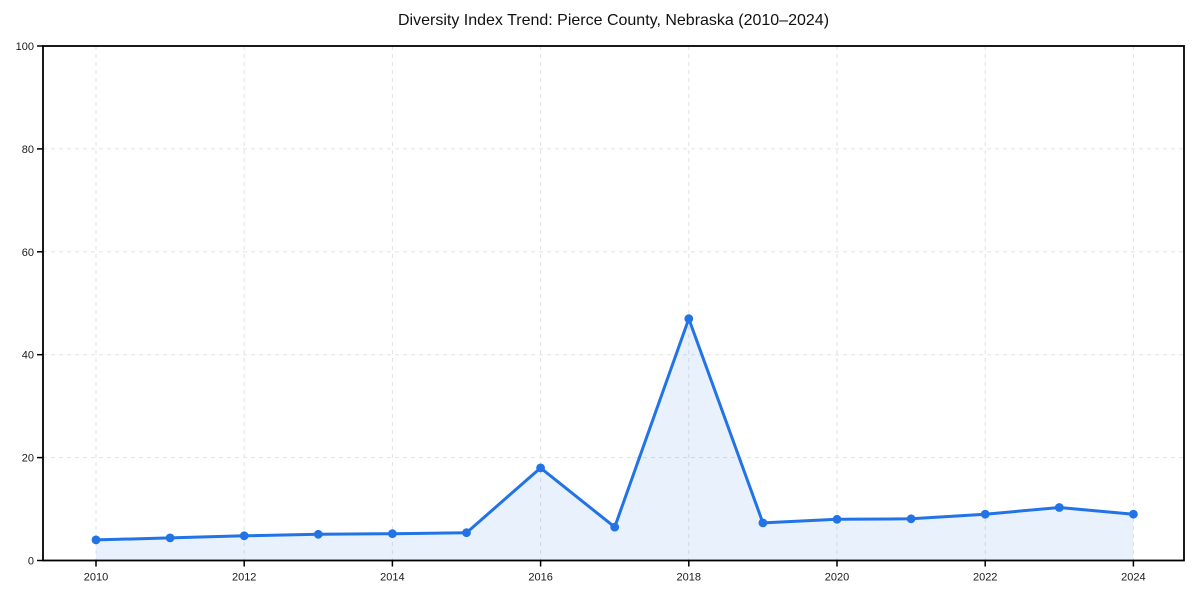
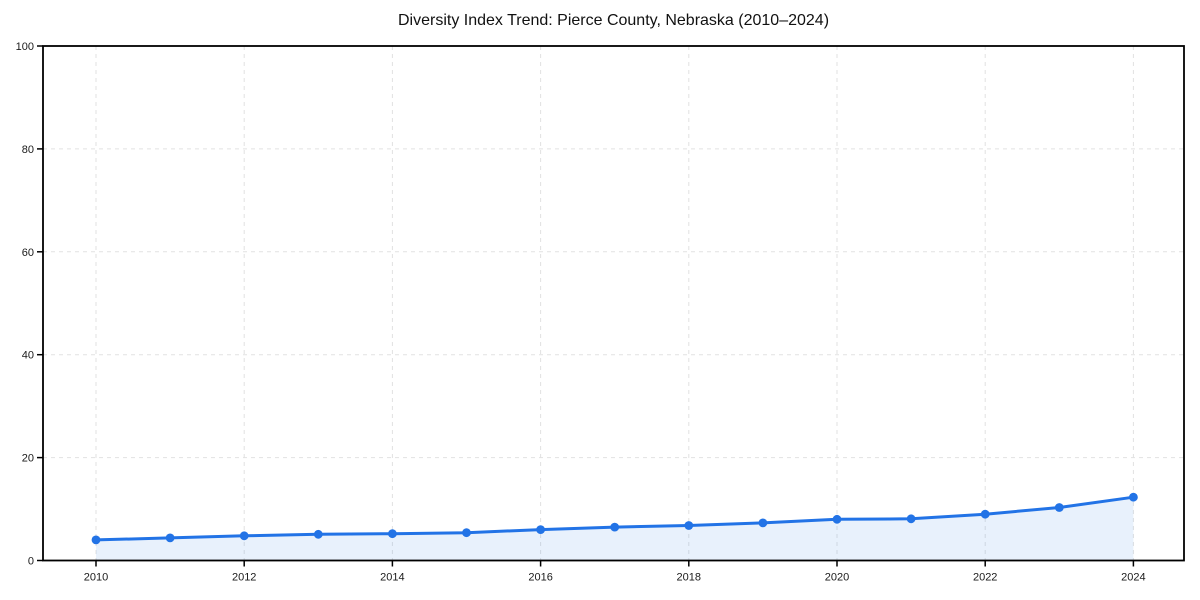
2016: 18 -> 6
2018: 47 -> 7
2024: 9 -> 12
